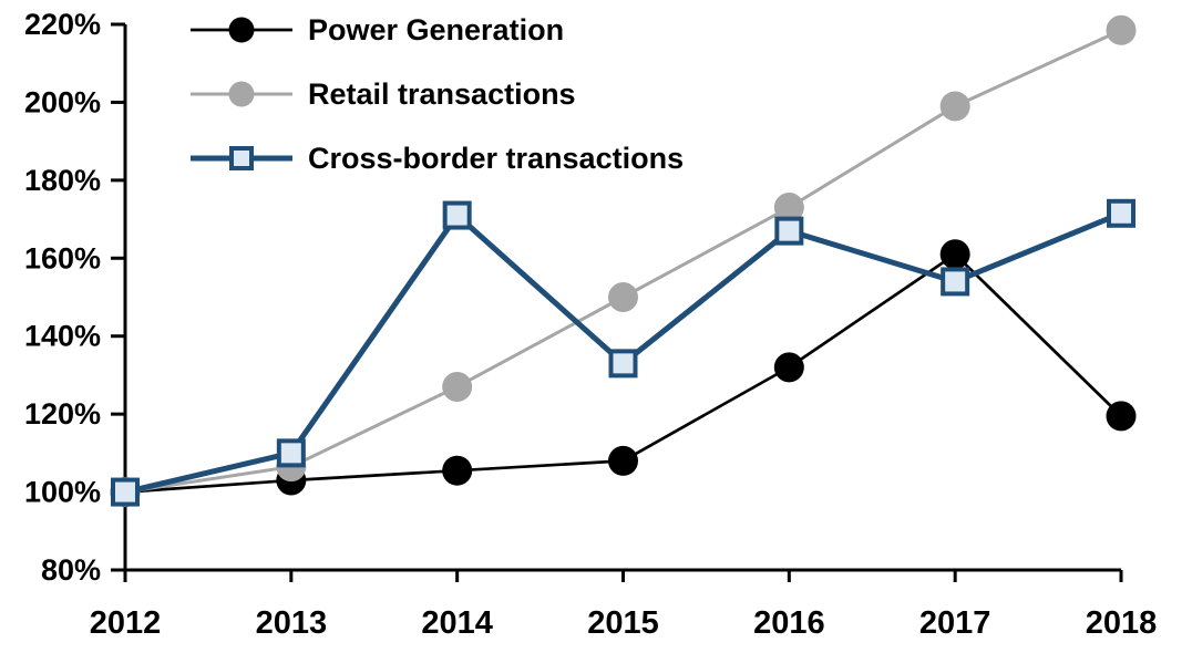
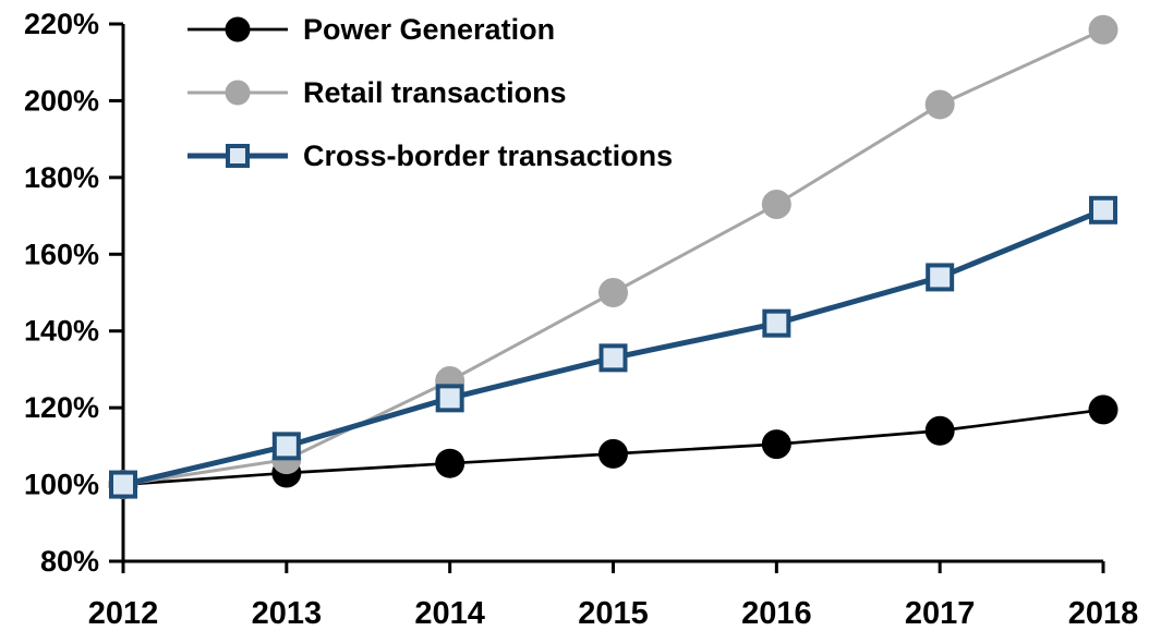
Cross-border transactions/2014: 171% -> 122%
Power Generation/2016: 132% -> 110%
Cross-border transactions/2016: 167% -> 142%
Power Generation/2017: 161% -> 114%
